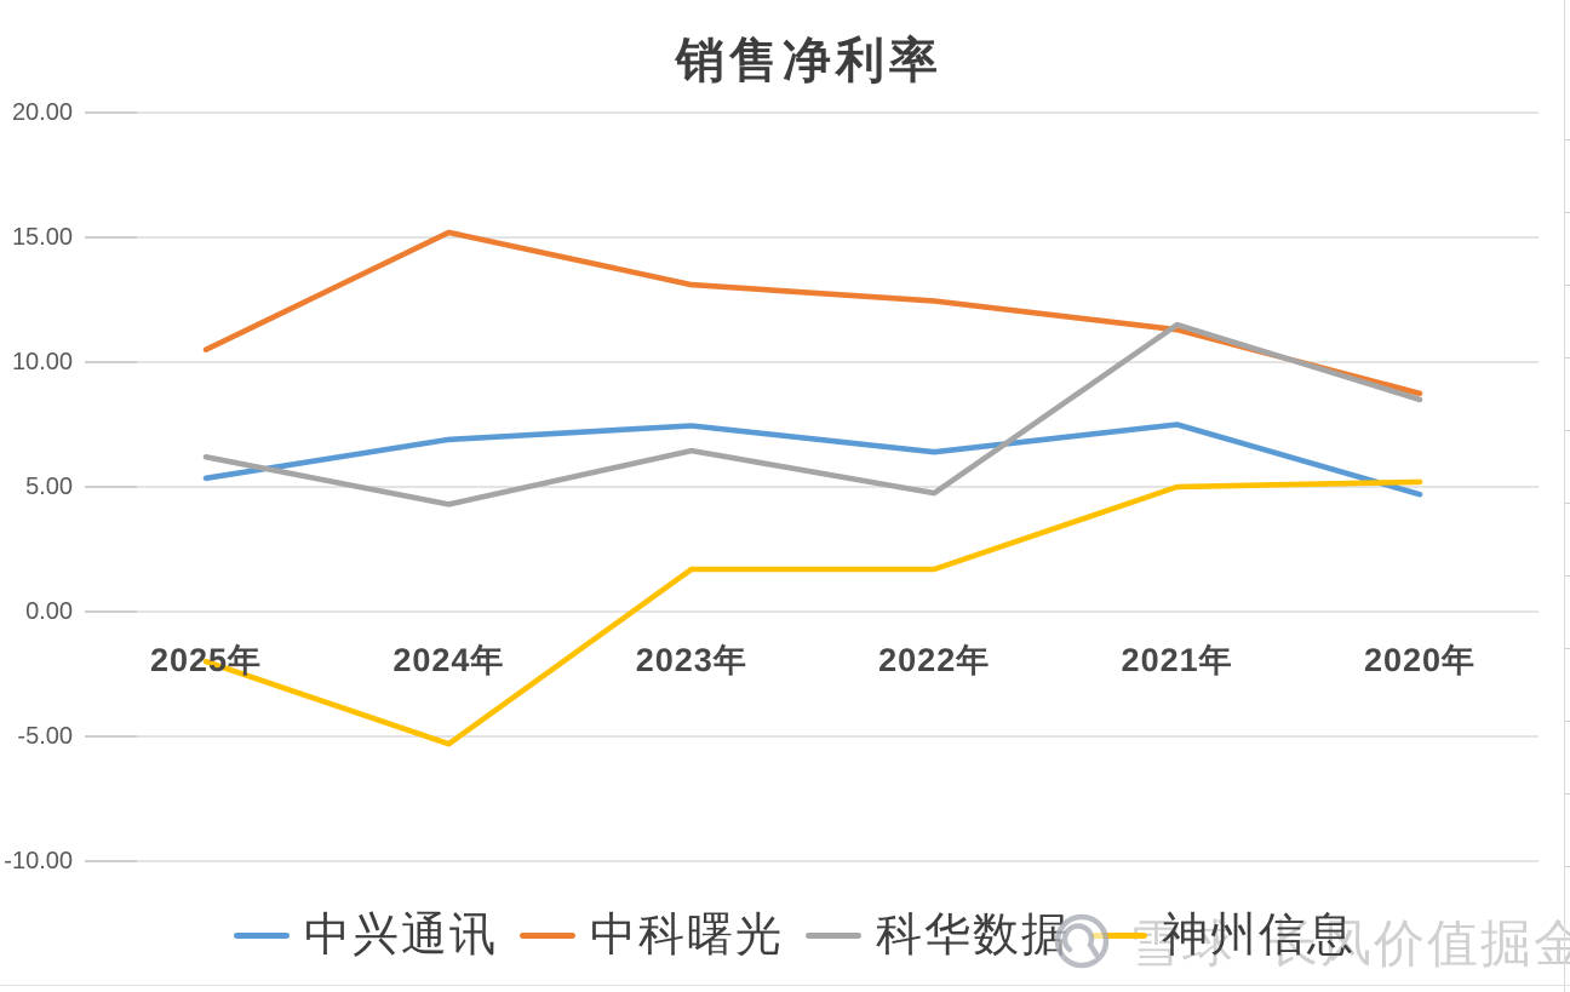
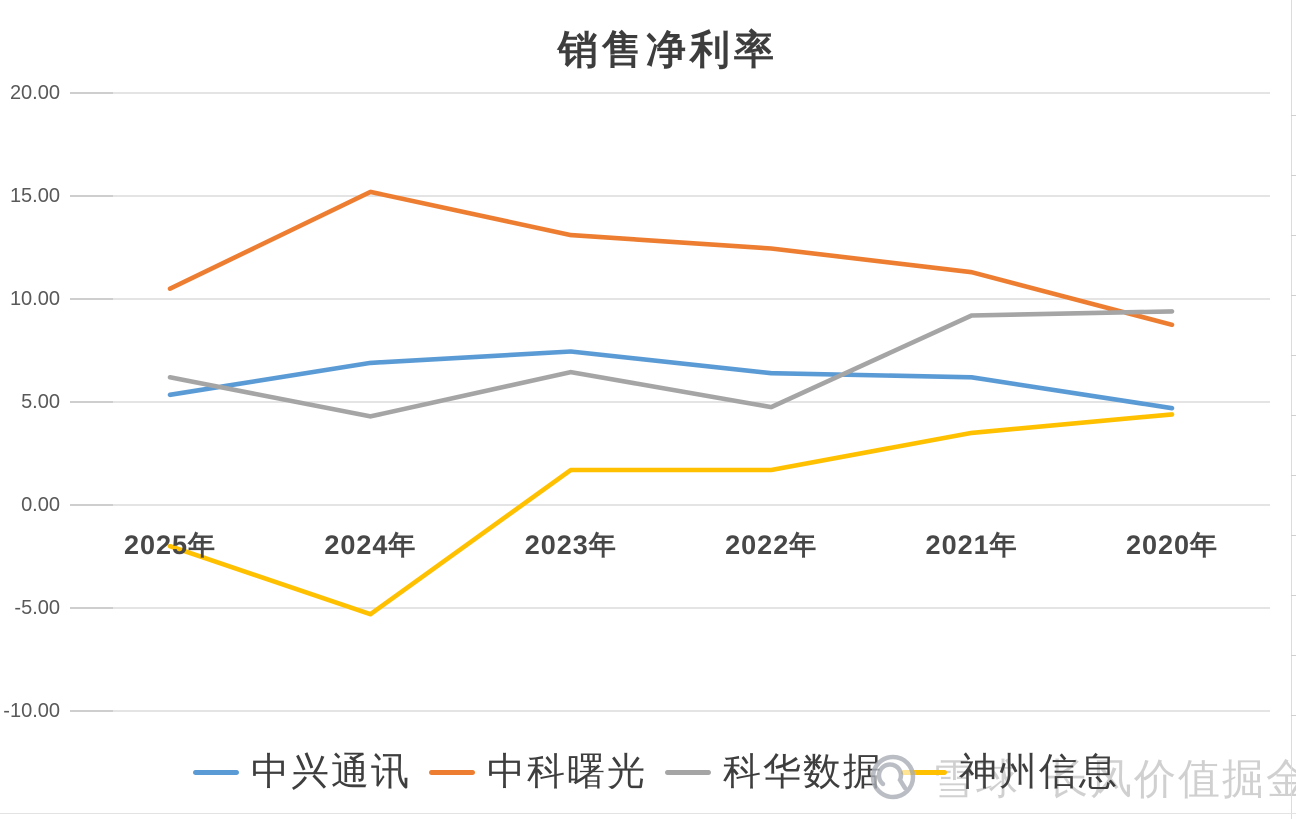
中兴通讯/2021年: 7.5 -> 6.2
科华数据/2021年: 11.5 -> 9.2
神州信息/2021年: 5.0 -> 3.5
科华数据/2020年: 8.5 -> 9.4
神州信息/2020年: 5.2 -> 4.4
